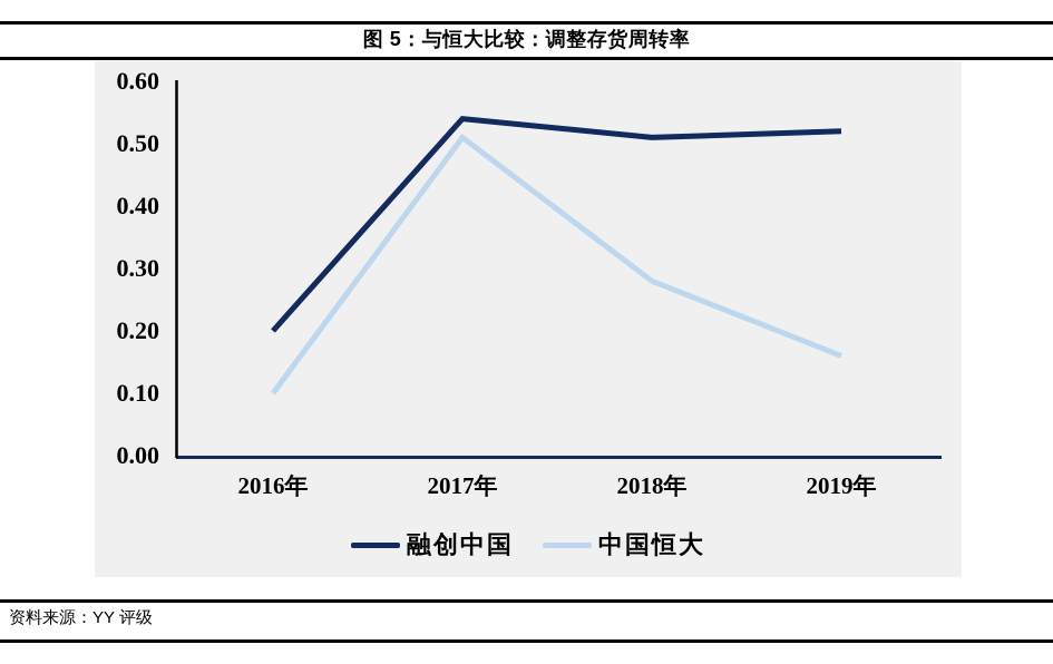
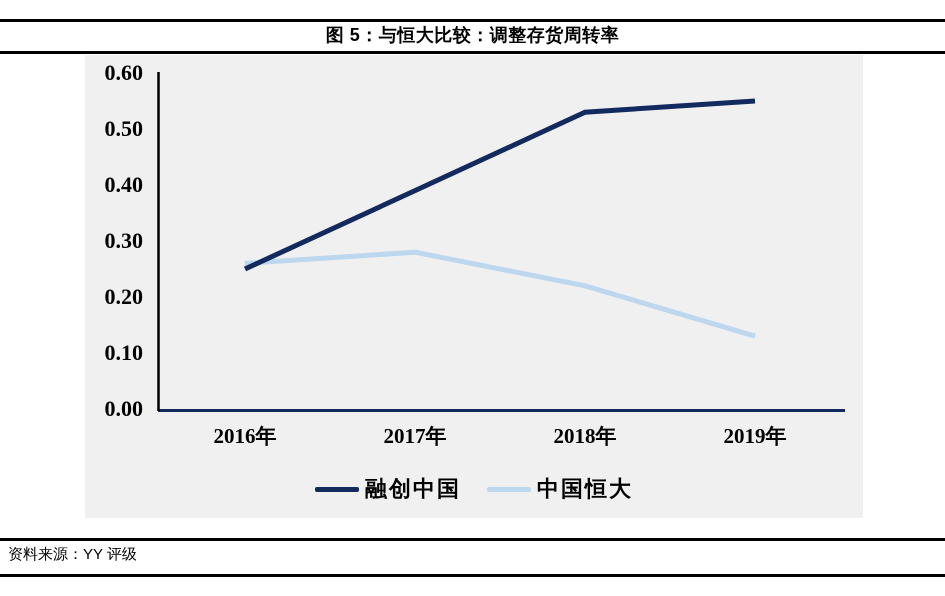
融创中国/2016年: 0.20 -> 0.25
中国恒大/2016年: 0.10 -> 0.26
融创中国/2017年: 0.54 -> 0.39
中国恒大/2017年: 0.51 -> 0.28
融创中国/2018年: 0.51 -> 0.53
中国恒大/2018年: 0.28 -> 0.22
融创中国/2019年: 0.52 -> 0.55
中国恒大/2019年: 0.16 -> 0.13
